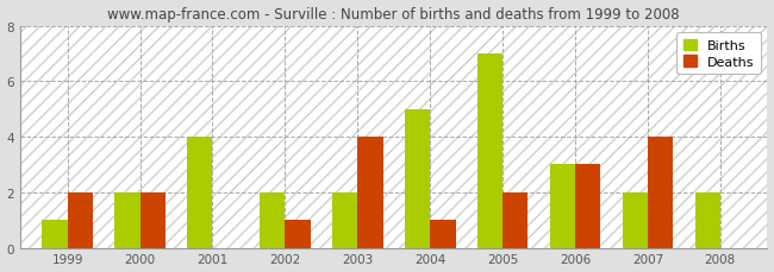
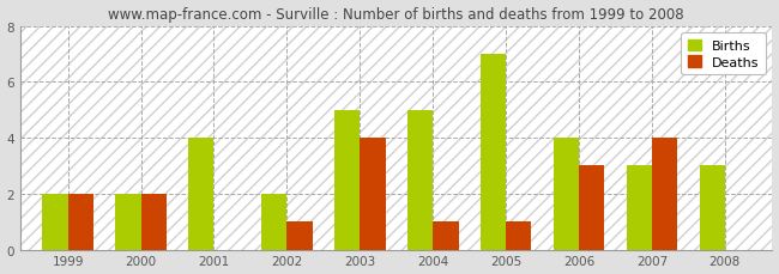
Births/1999: 1 -> 2
Births/2003: 2 -> 5
Deaths/2005: 2 -> 1
Births/2006: 3 -> 4
Births/2007: 2 -> 3
Births/2008: 2 -> 3
